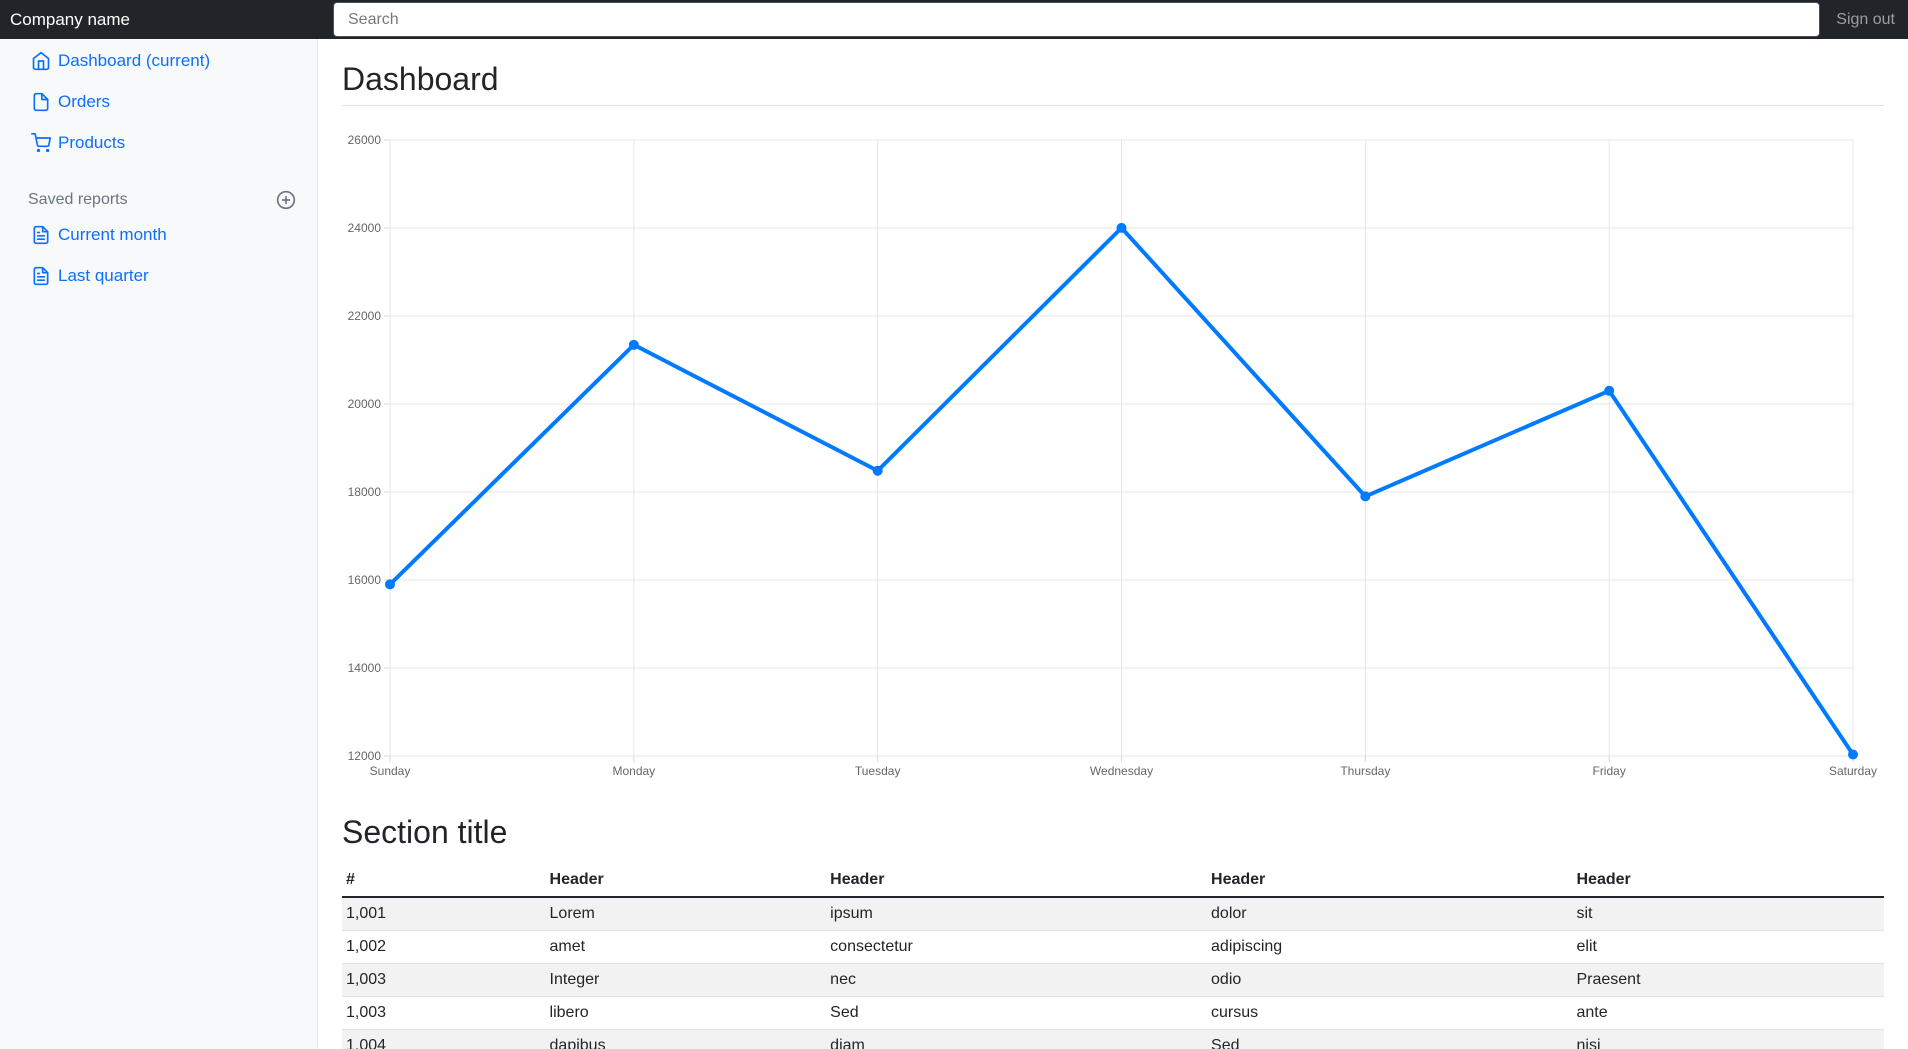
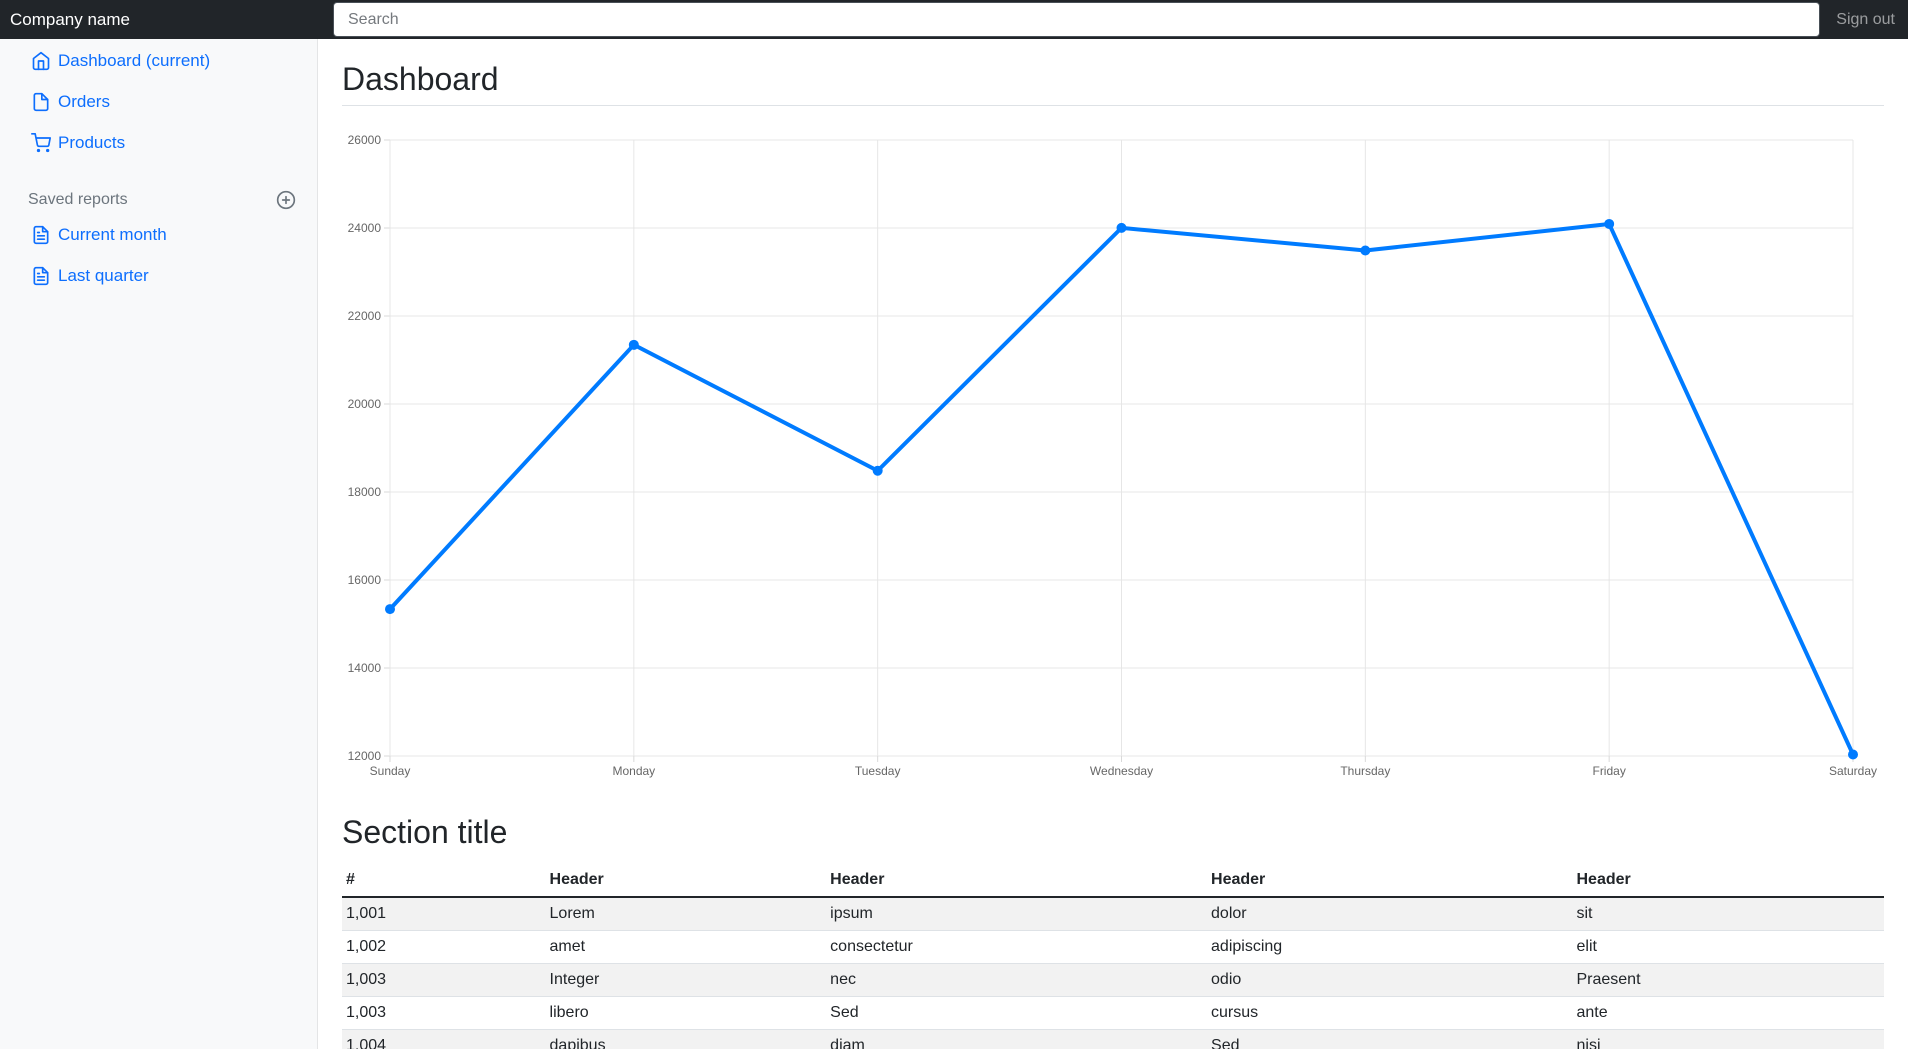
Sunday: 15900 -> 15300
Thursday: 17900 -> 23500
Friday: 20300 -> 24100
